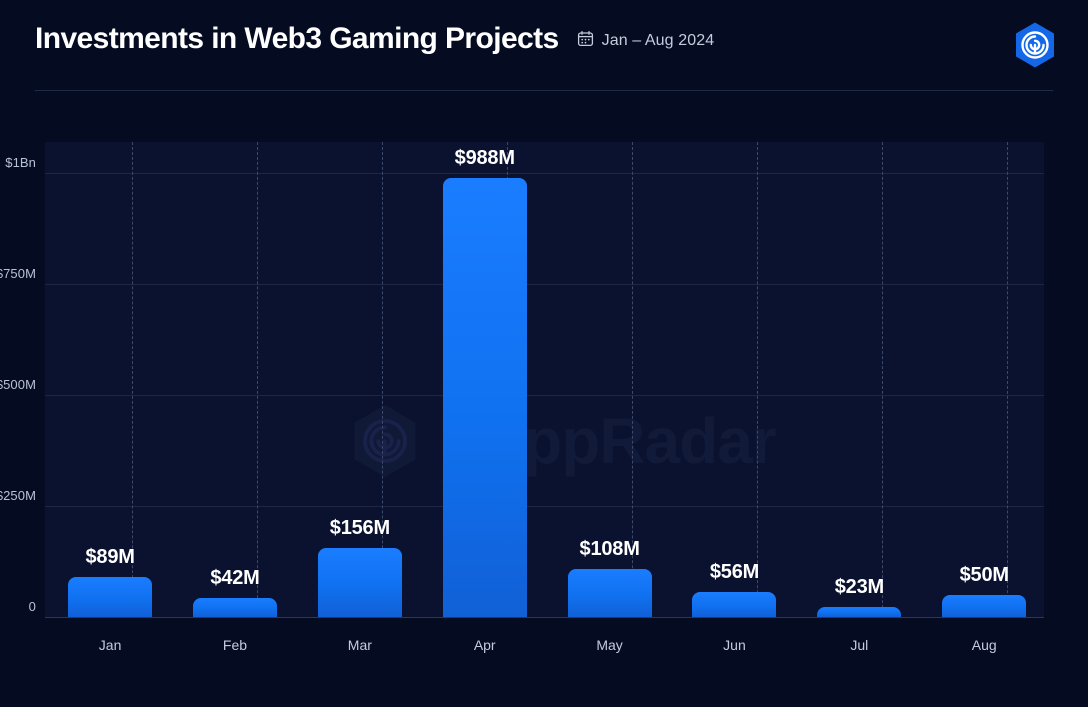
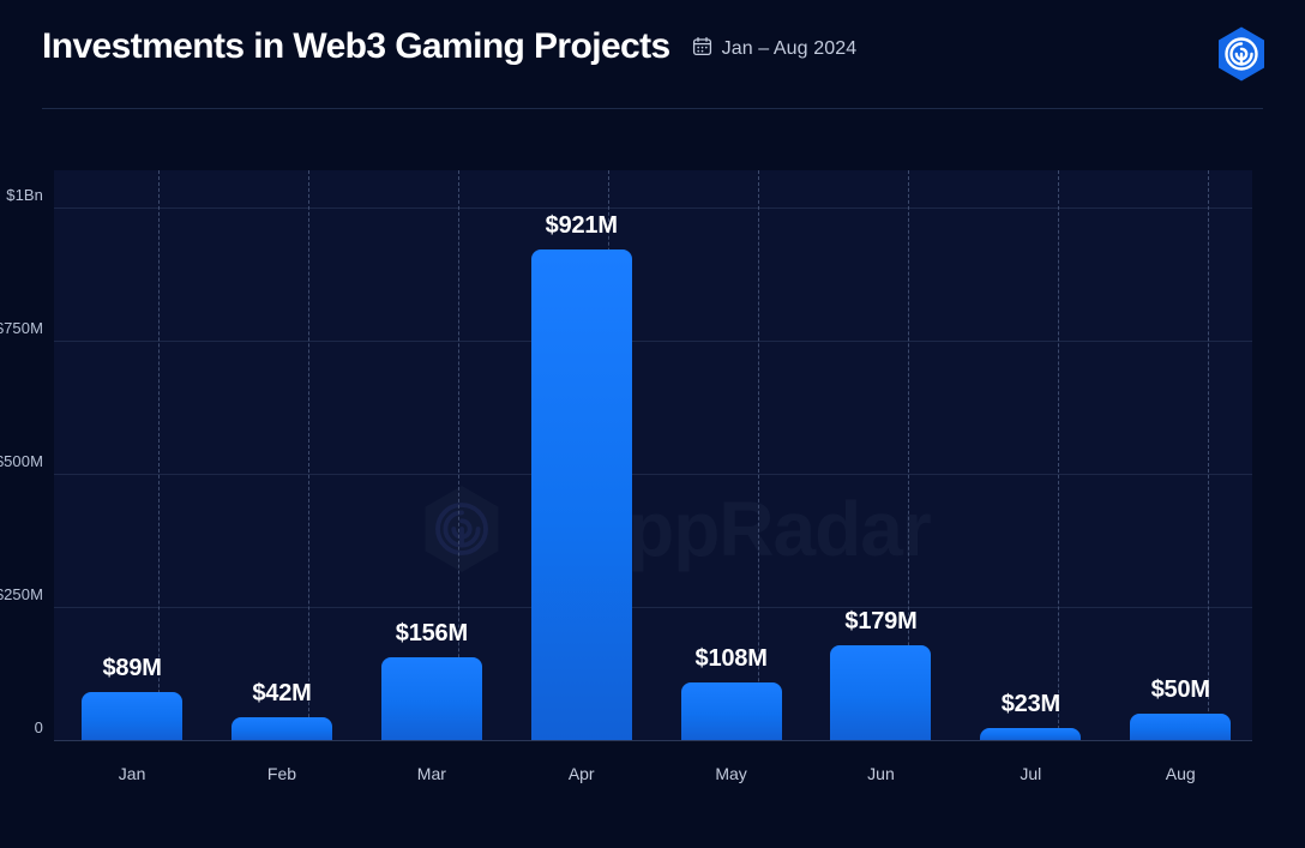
Apr: $988M -> $921M
Jun: $56M -> $179M
